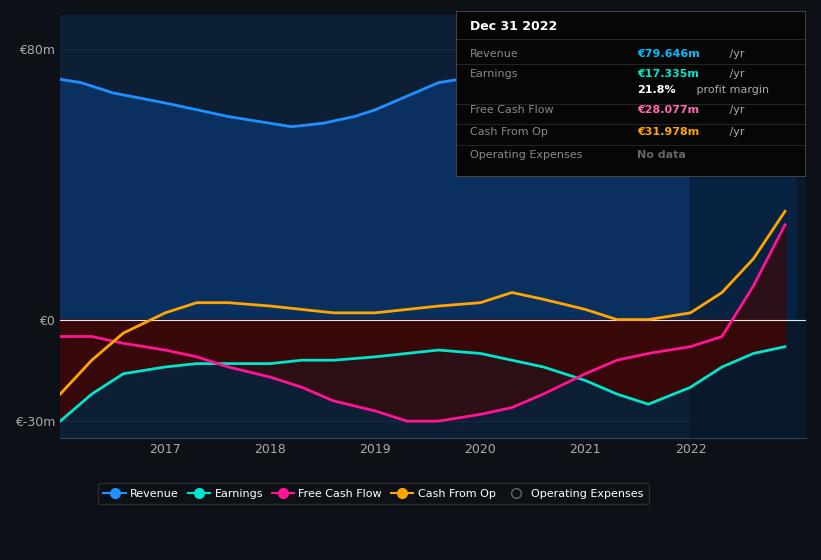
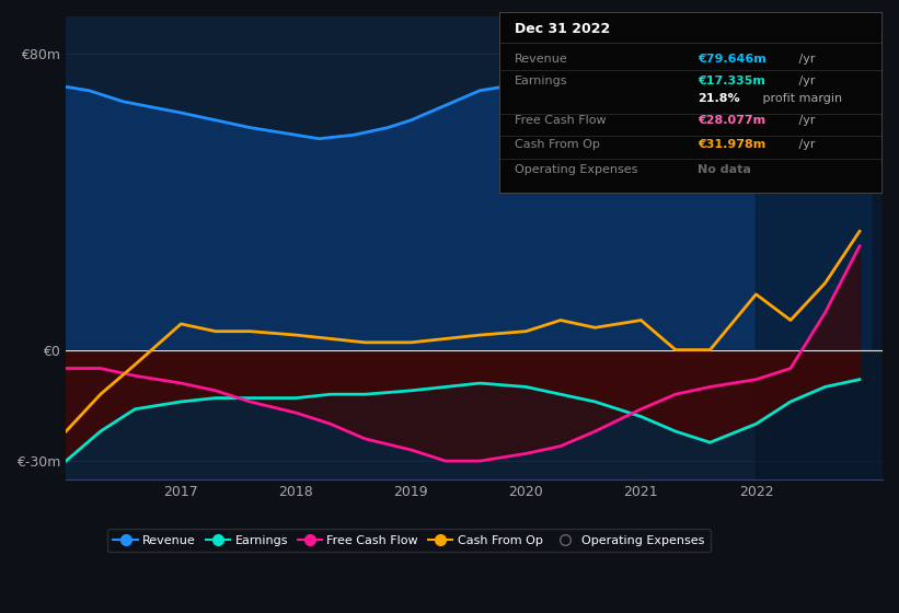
Cash From Op/2017: €2m -> €7m
Cash From Op/2021: €3m -> €8m
Cash From Op/2022: €2m -> €15m
